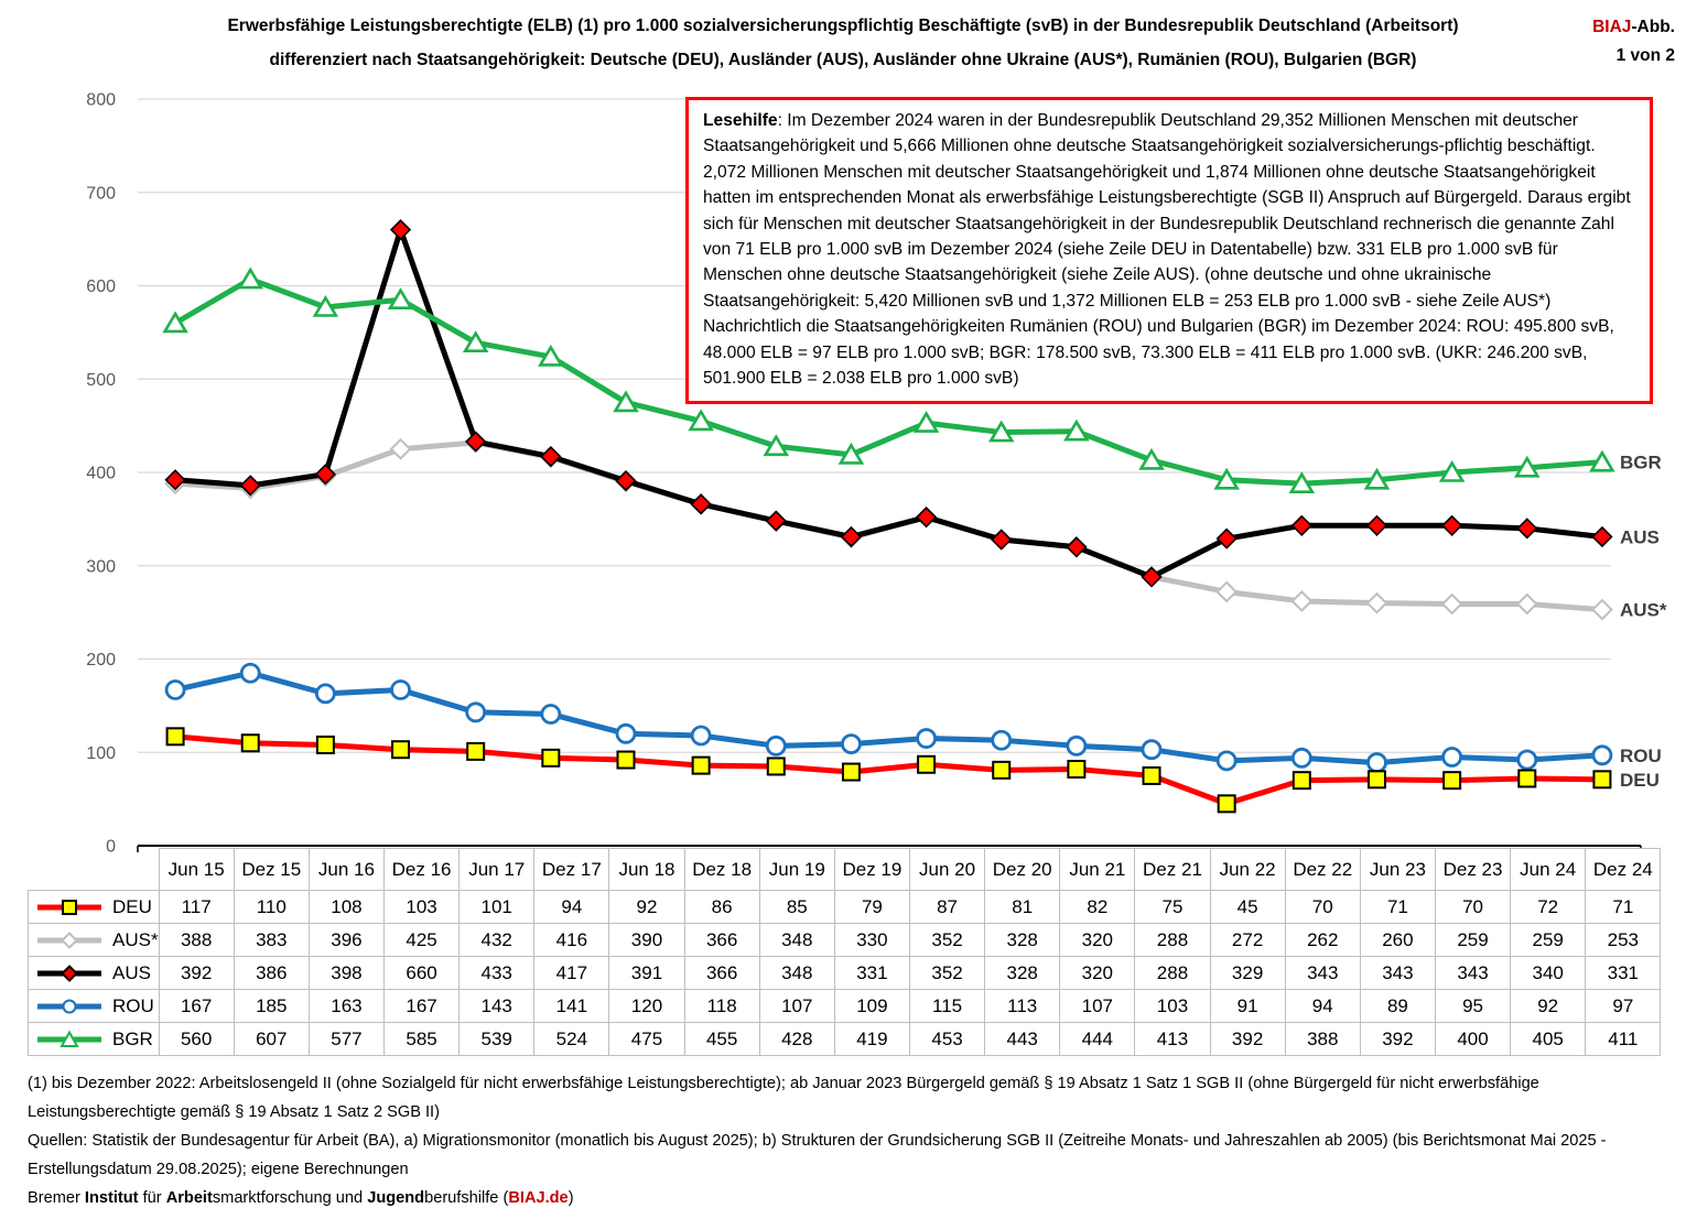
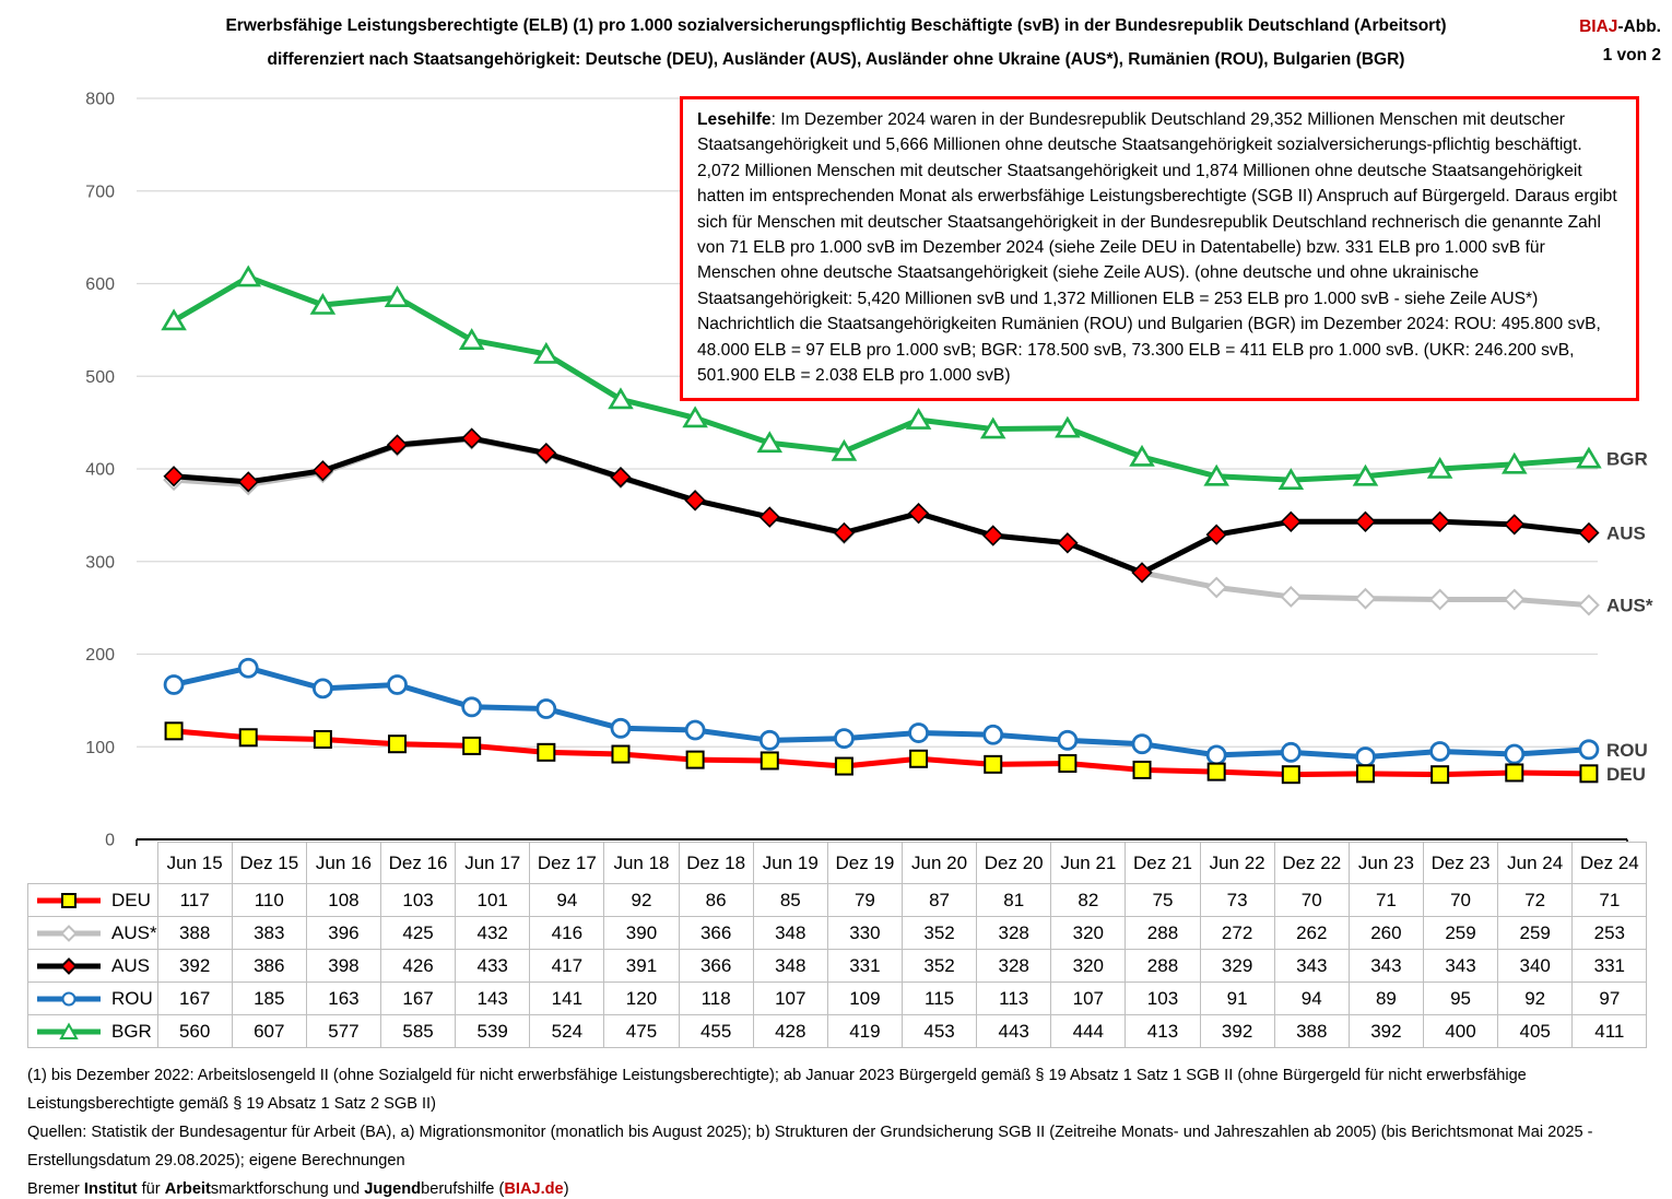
AUS/Dez 16: 660 -> 426
DEU/Jun 22: 45 -> 73
